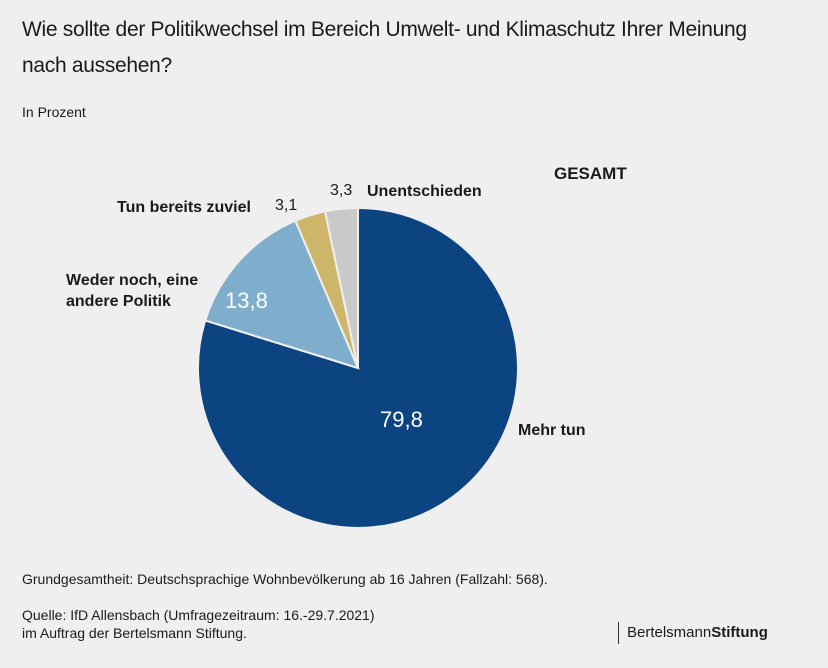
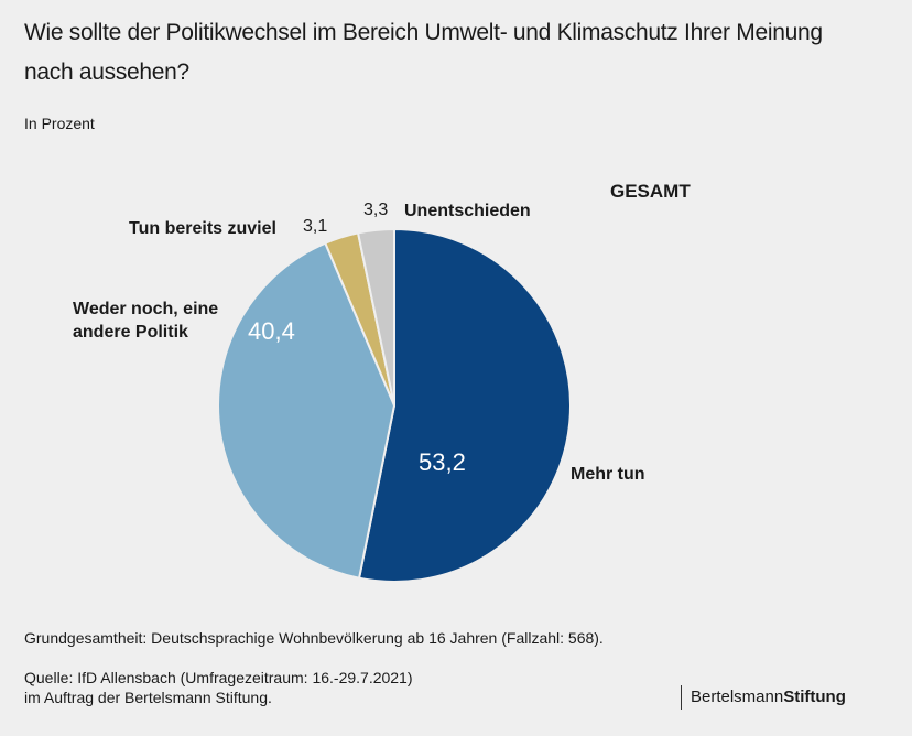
Mehr tun: 79,8 -> 53,2
Weder noch, eine andere Politik: 13,8 -> 40,4
